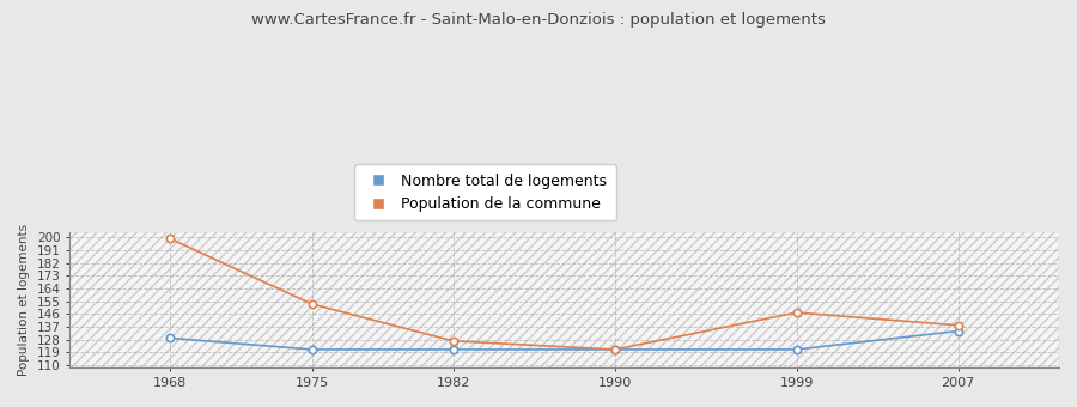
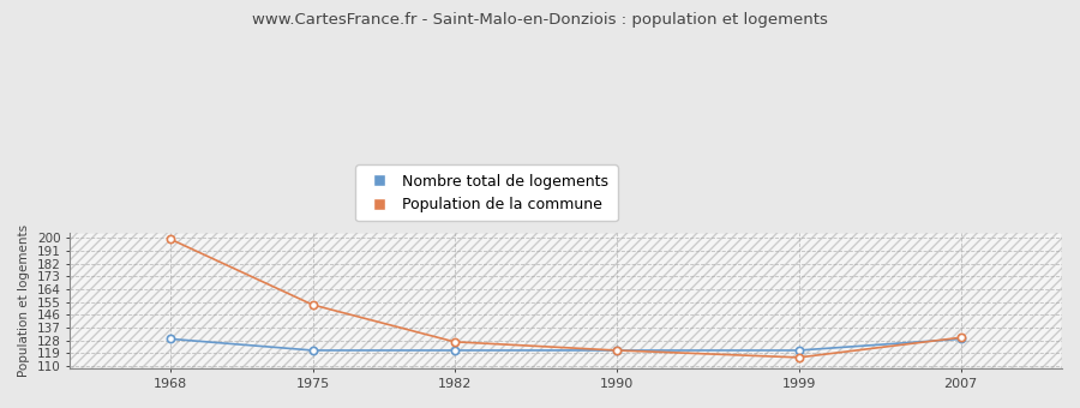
Population de la commune/1999: 147 -> 116
Nombre total de logements/2007: 134 -> 129
Population de la commune/2007: 138 -> 130
